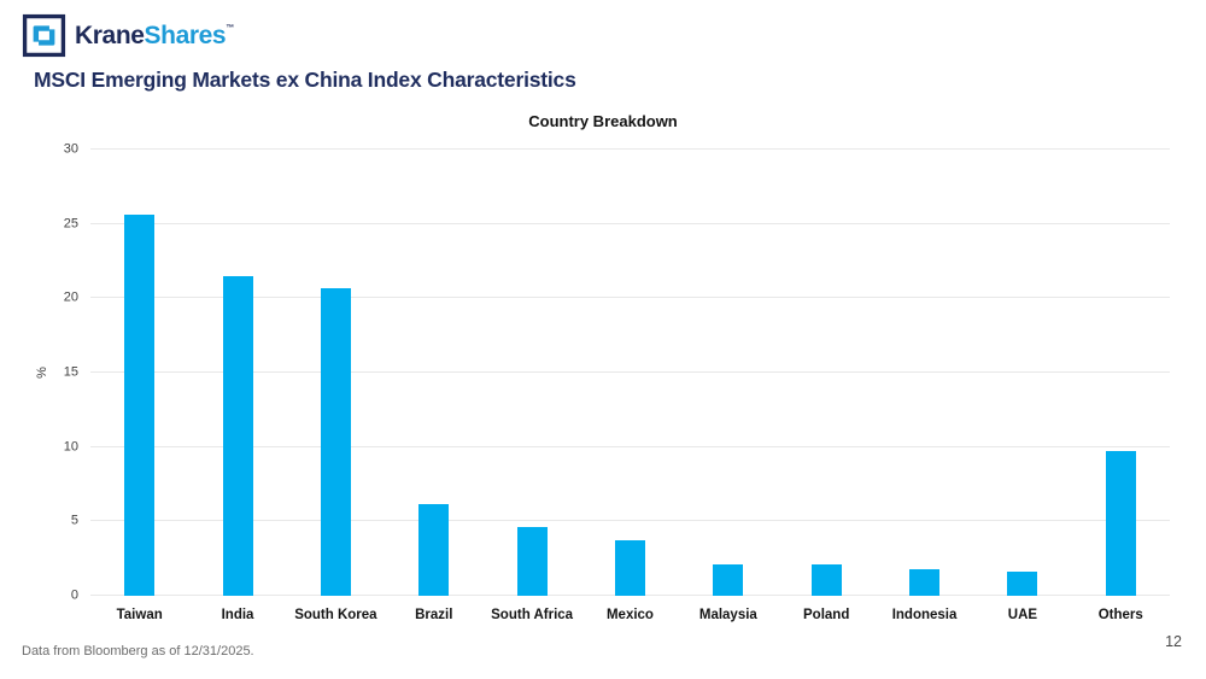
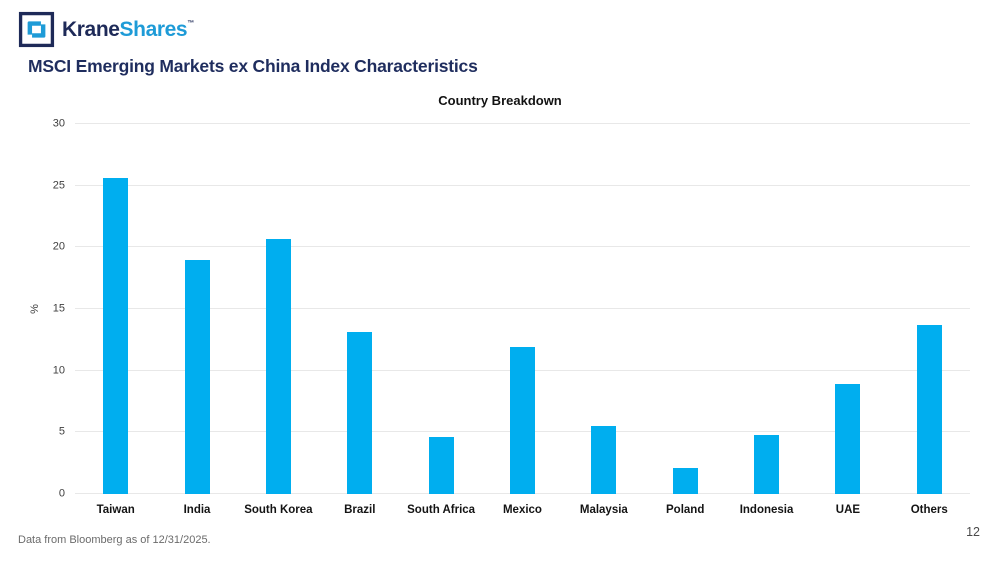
India: 21.5 -> 19.0
Brazil: 6.2 -> 13.1
Mexico: 3.7 -> 11.9
Malaysia: 2.1 -> 5.5
Indonesia: 1.8 -> 4.8
UAE: 1.6 -> 8.9
Others: 9.7 -> 13.7
